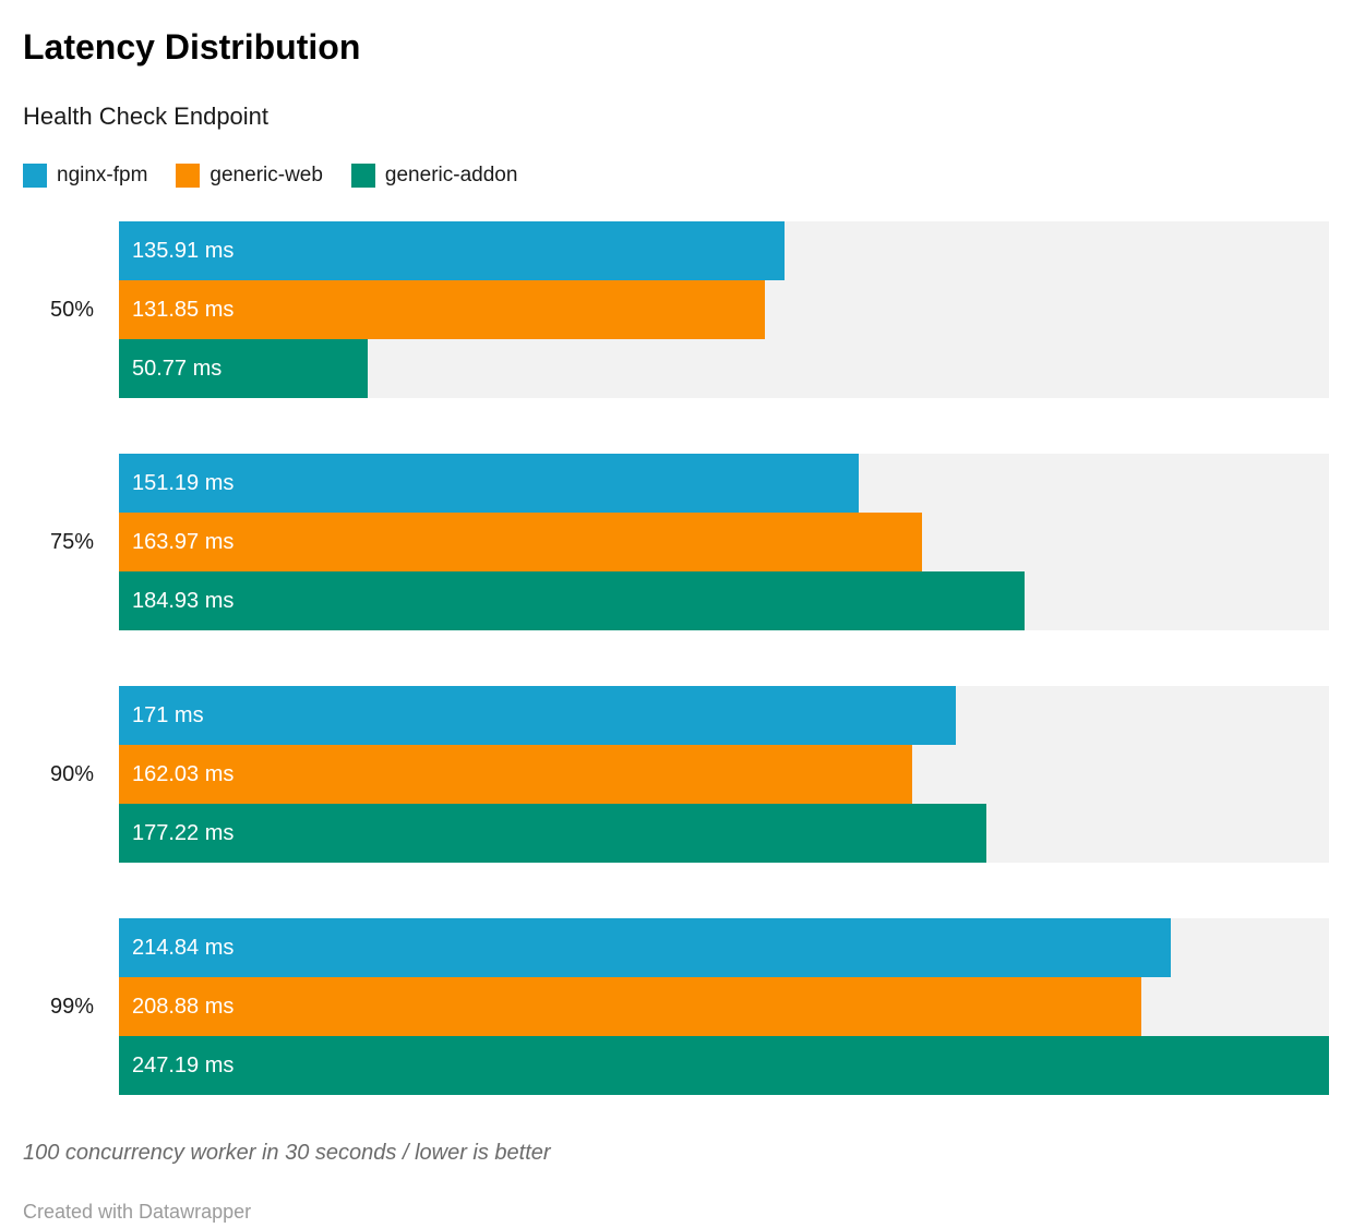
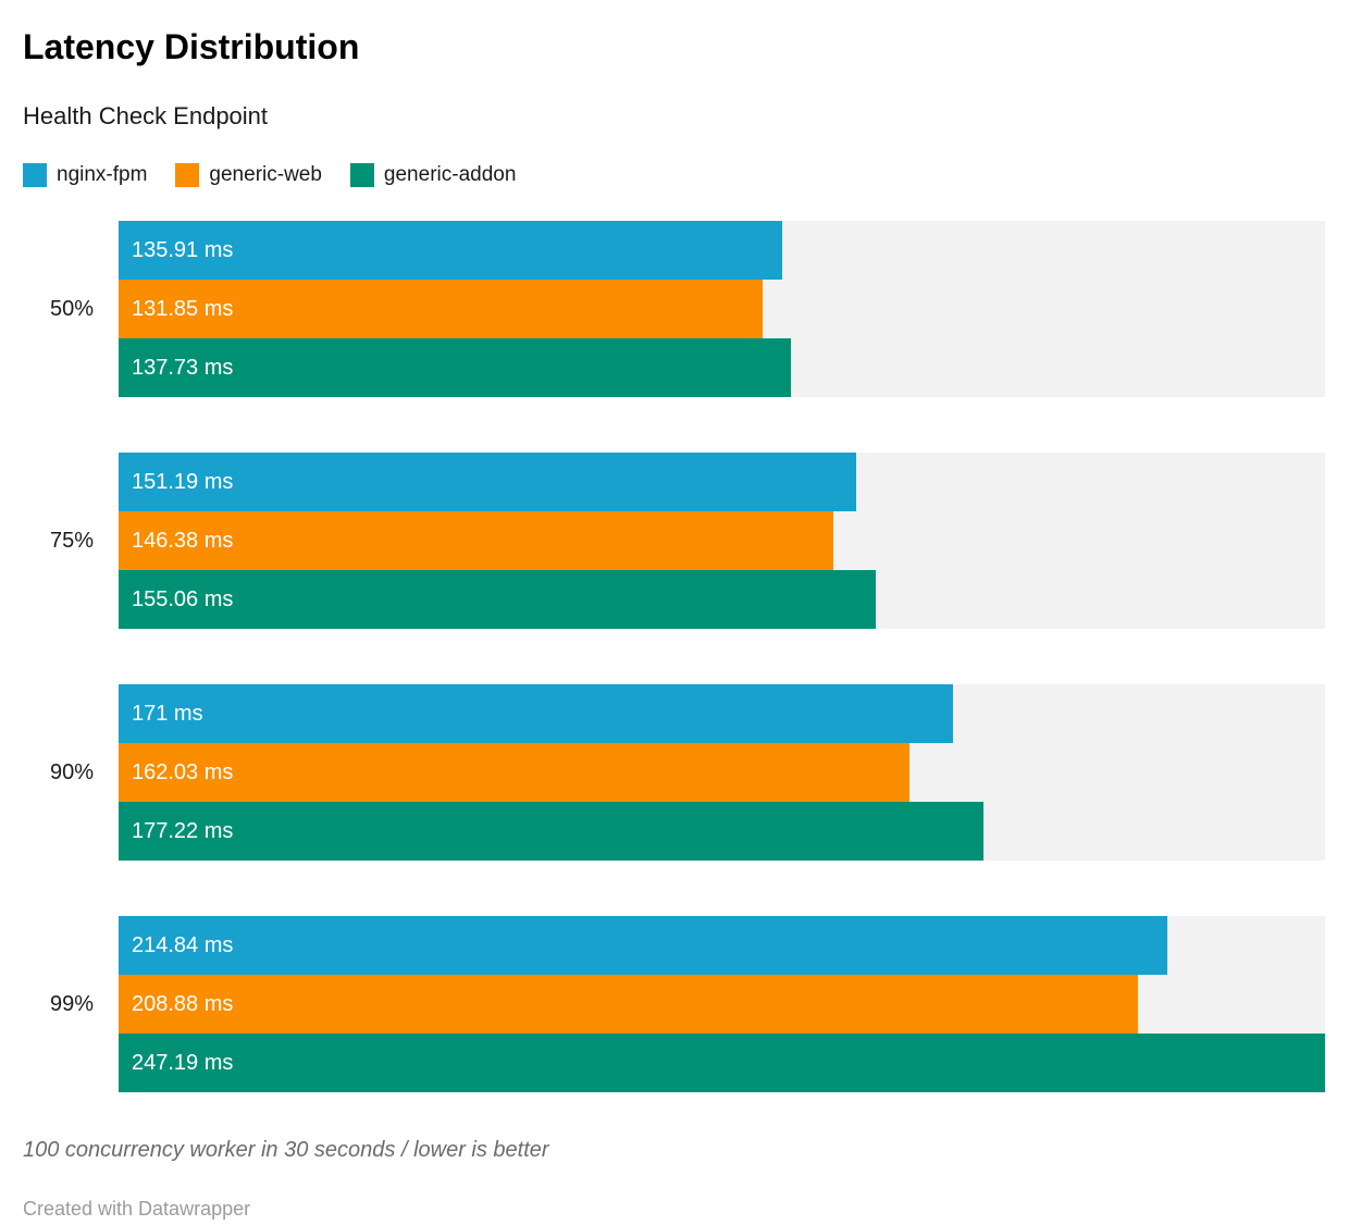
generic-addon/50%: 50.77 -> 137.73
generic-web/75%: 163.97 -> 146.38
generic-addon/75%: 184.93 -> 155.06
